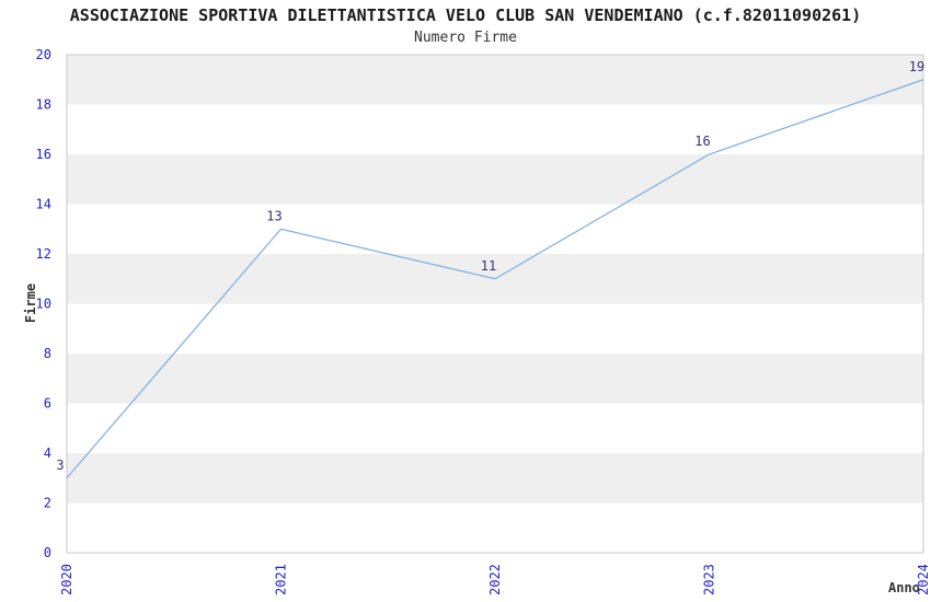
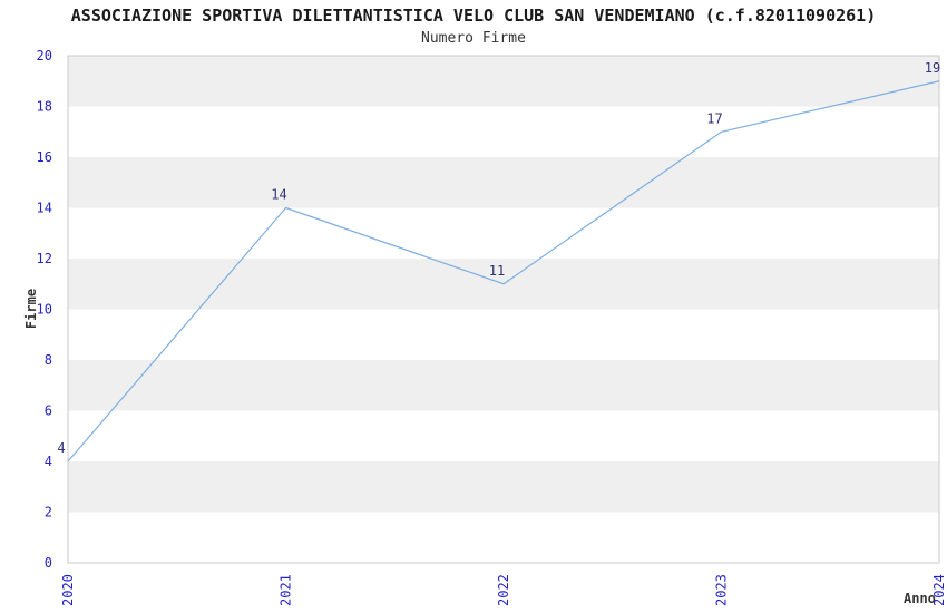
2020: 3 -> 4
2021: 13 -> 14
2023: 16 -> 17
